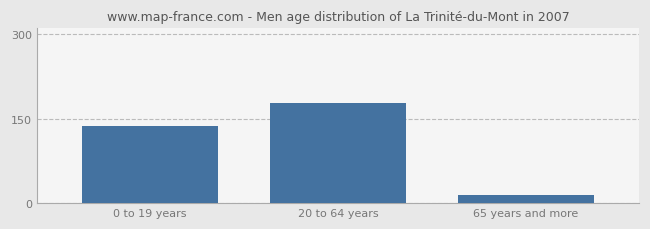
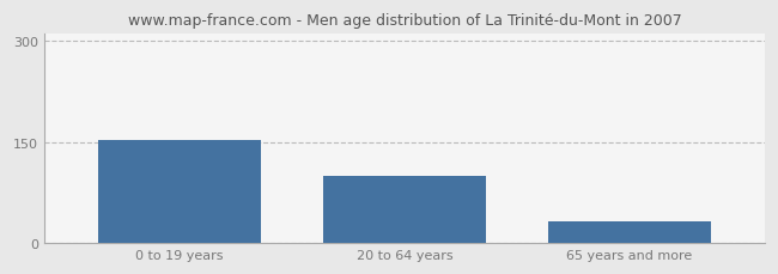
0 to 19 years: 136 -> 152
20 to 64 years: 178 -> 100
65 years and more: 14 -> 32
